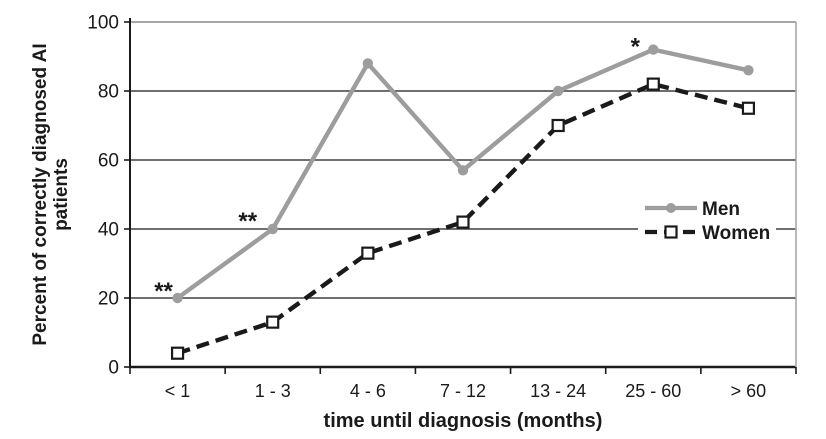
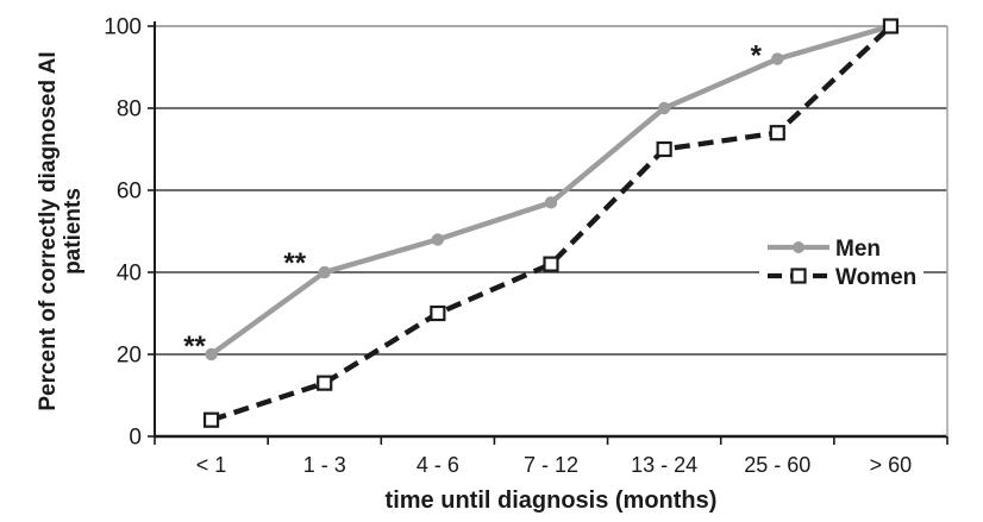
Men/4 - 6: 88 -> 48
Women/4 - 6: 33 -> 30
Women/25 - 60: 82 -> 74
Men/> 60: 86 -> 100
Women/> 60: 75 -> 100
